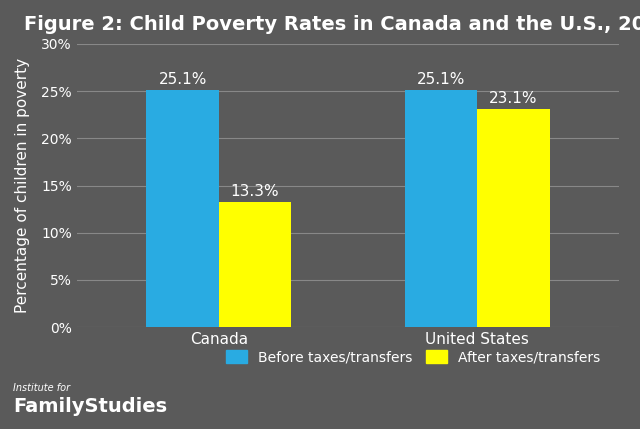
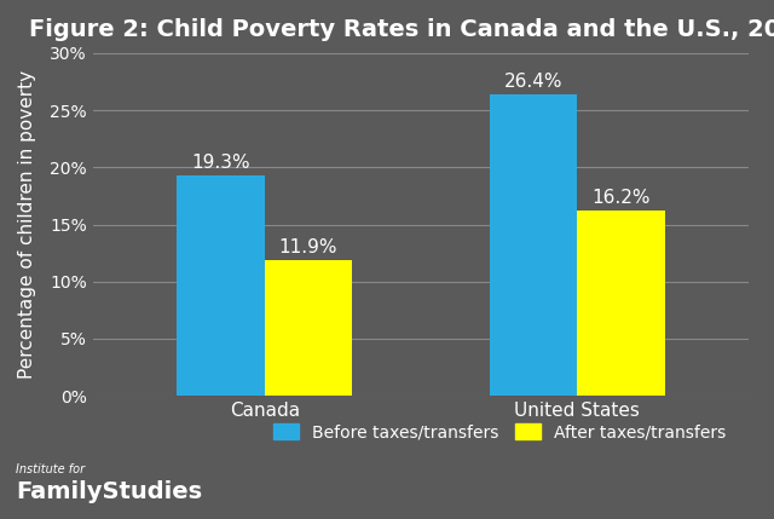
Before taxes/transfers/Canada: 25.1% -> 19.3%
After taxes/transfers/Canada: 13.3% -> 11.9%
Before taxes/transfers/United States: 25.1% -> 26.4%
After taxes/transfers/United States: 23.1% -> 16.2%
